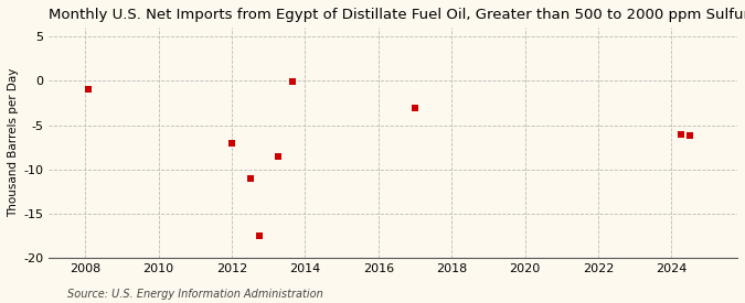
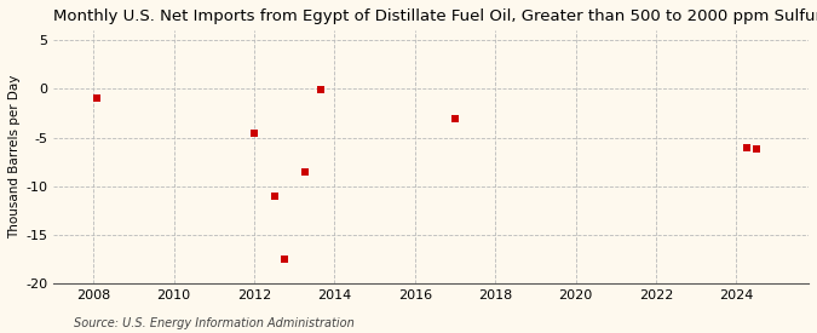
2012: -7.0 -> -4.6
